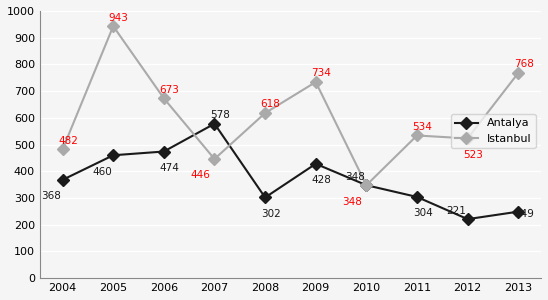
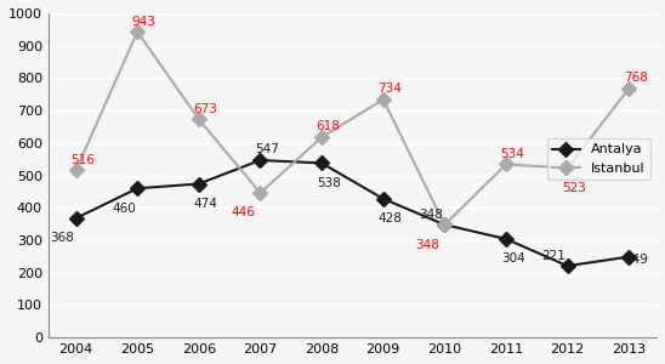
Istanbul/2004: 482 -> 516
Antalya/2007: 578 -> 547
Antalya/2008: 302 -> 538
